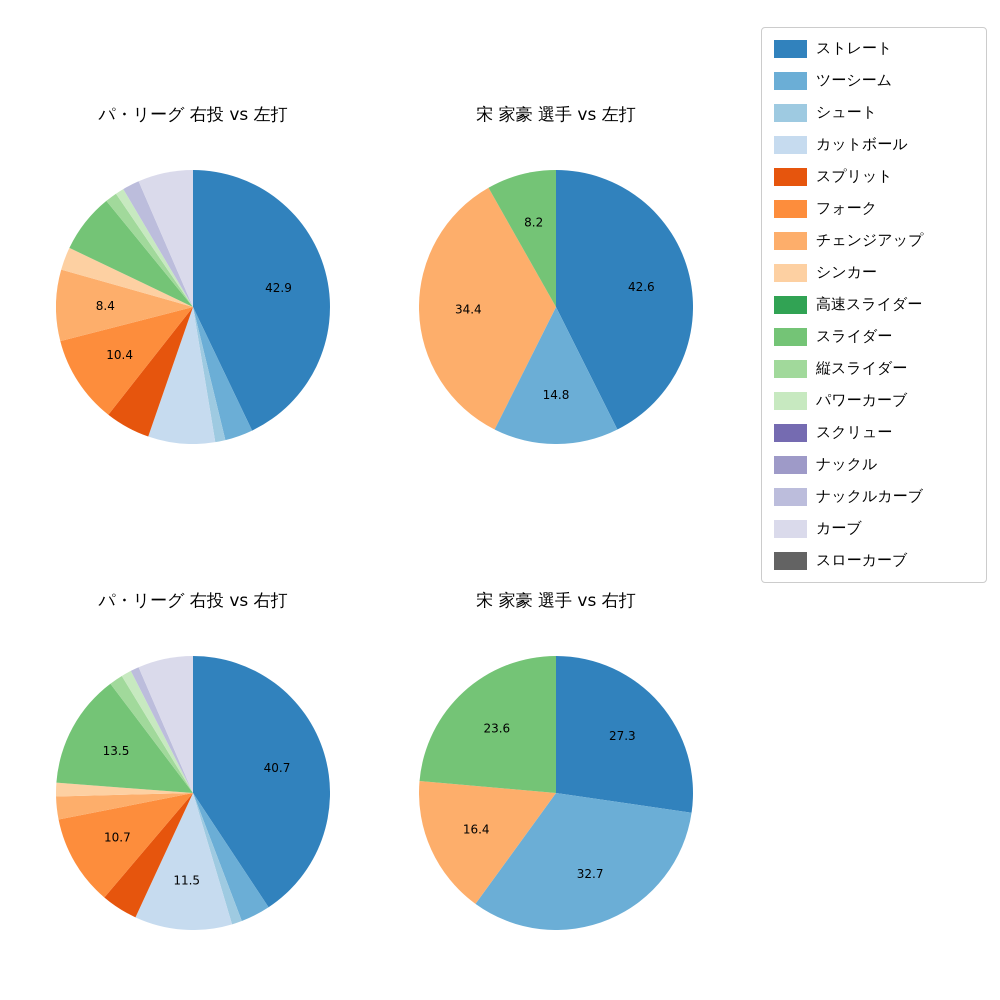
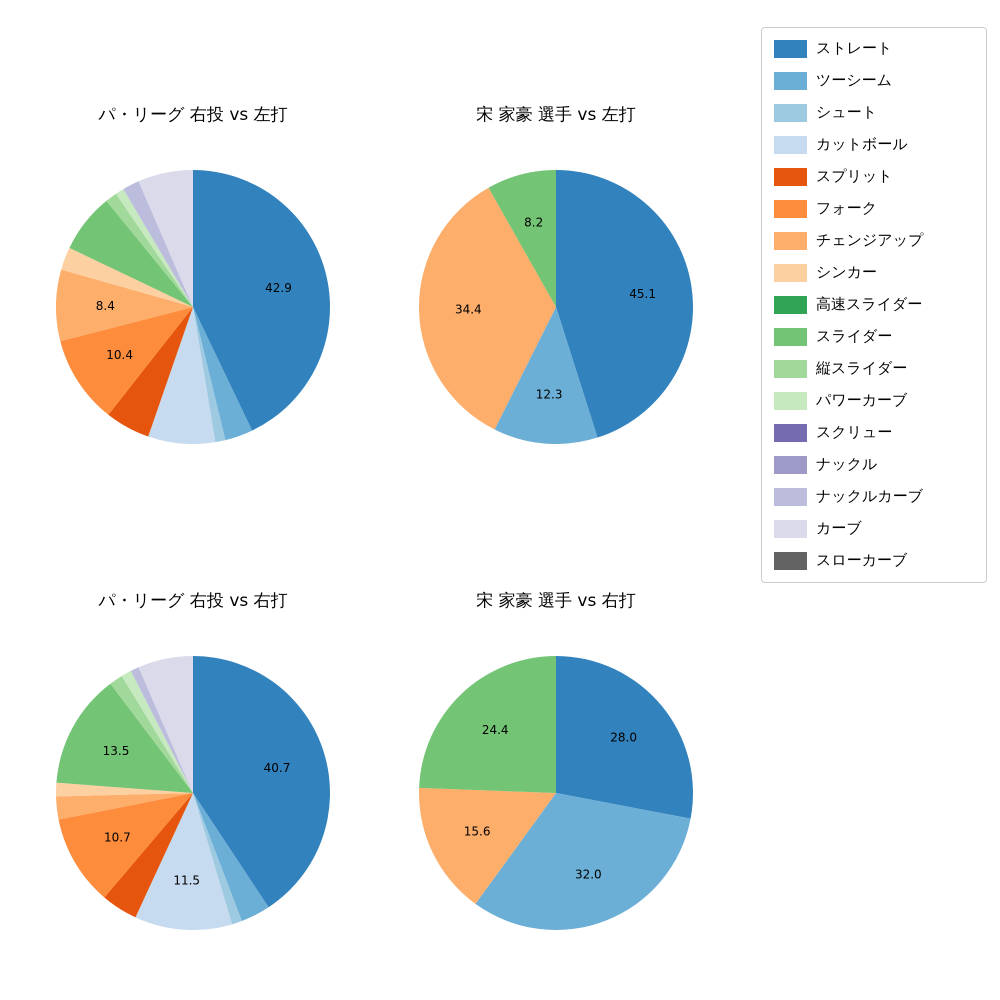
宋 家豪 選手 vs 左打/ストレート: 42.6 -> 45.1
宋 家豪 選手 vs 左打/ツーシーム: 14.8 -> 12.3
宋 家豪 選手 vs 右打/ストレート: 27.3 -> 28.0
宋 家豪 選手 vs 右打/ツーシーム: 32.7 -> 32.0
宋 家豪 選手 vs 右打/チェンジアップ: 16.4 -> 15.6
宋 家豪 選手 vs 右打/スライダー: 23.6 -> 24.4
